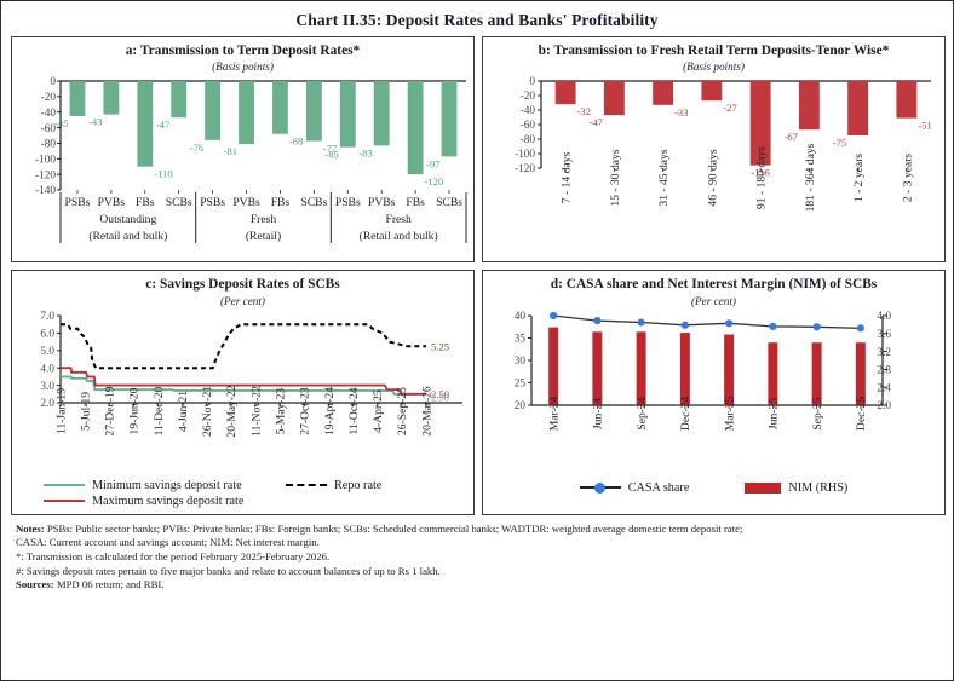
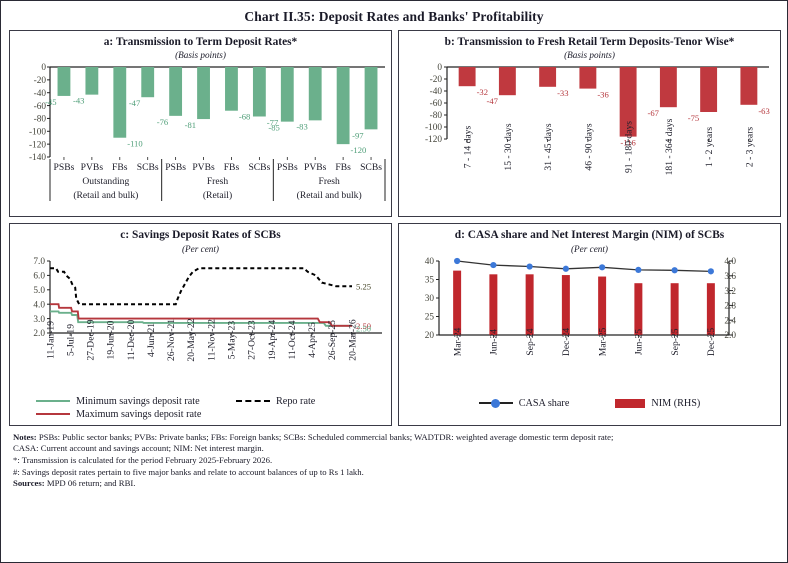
b: Transmission to Fresh Retail Term Deposits-Tenor Wise*/46 - 90 days: -27 -> -36
b: Transmission to Fresh Retail Term Deposits-Tenor Wise*/2 - 3 years: -51 -> -63
